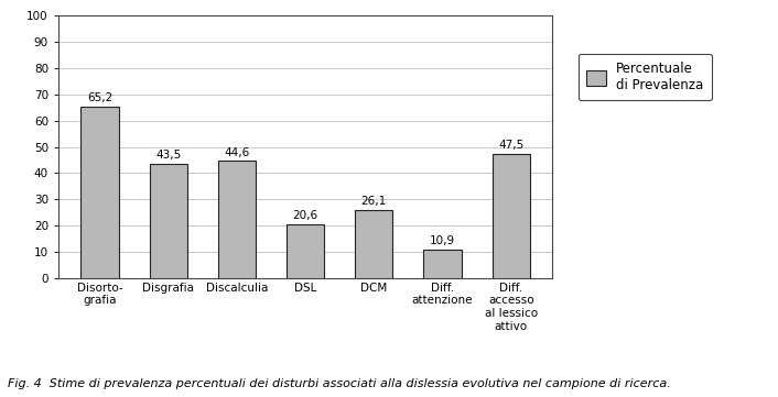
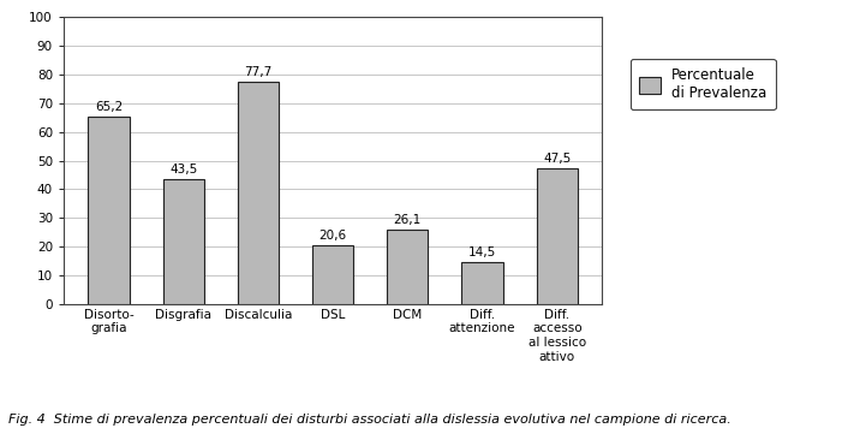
Discalculia: 44,6 -> 77,7
Diff. attenzione: 10,9 -> 14,5
